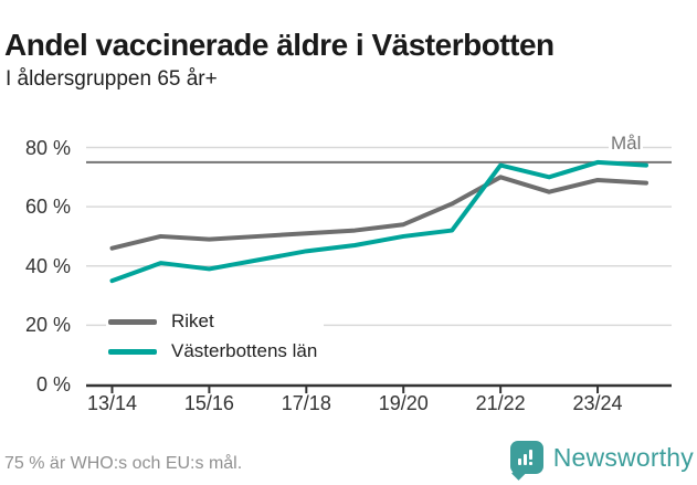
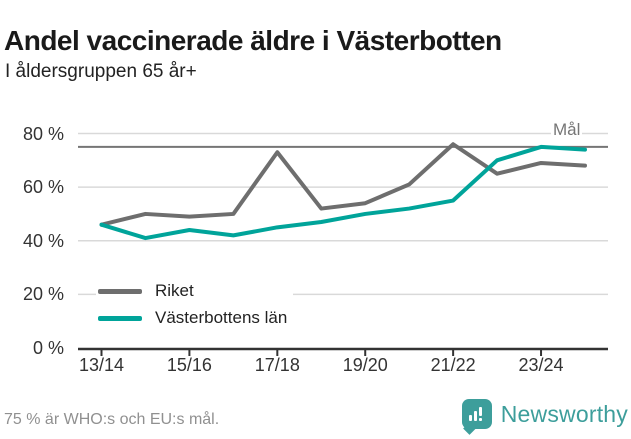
Västerbottens län/13/14: 35% -> 46%
Västerbottens län/15/16: 39% -> 44%
Riket/17/18: 51% -> 73%
Riket/21/22: 70% -> 76%
Västerbottens län/21/22: 74% -> 55%
